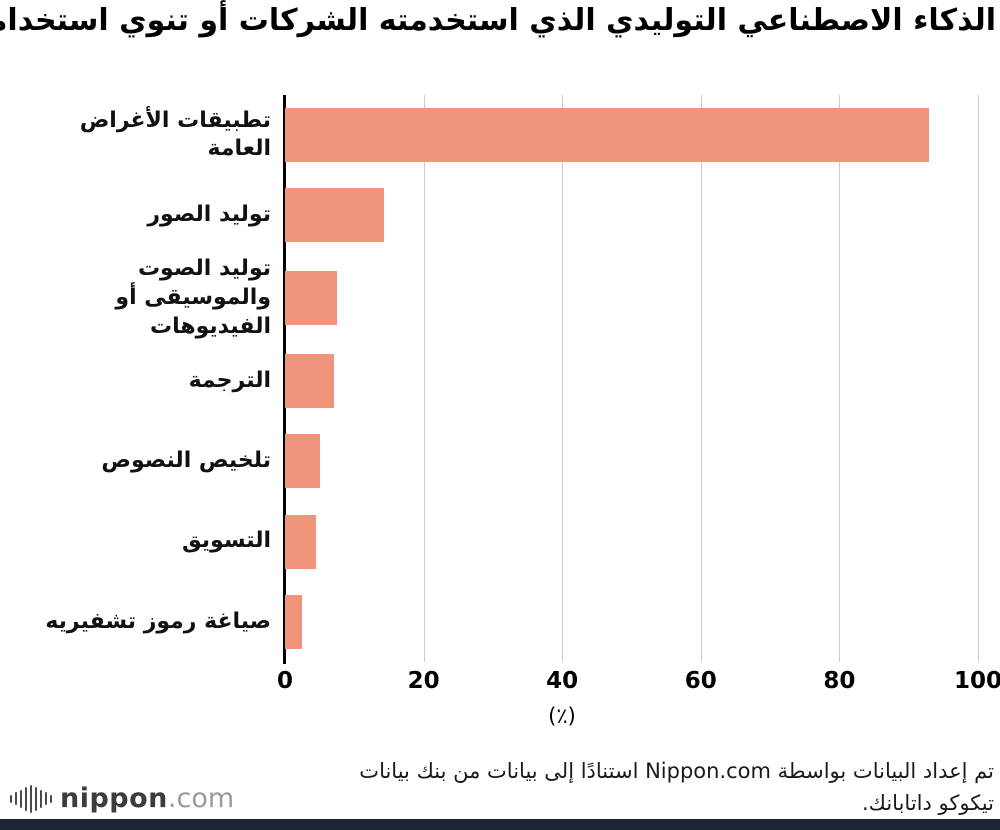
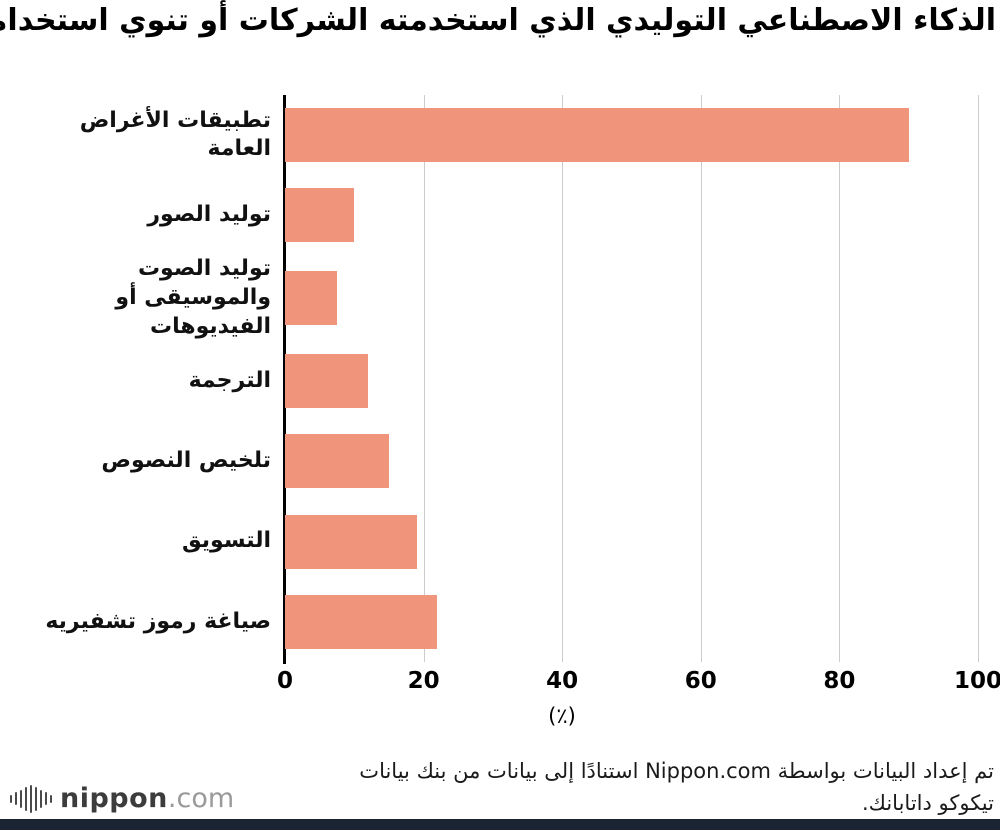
تطبيقات الأغراض العامة: 93 -> 90
توليد الصور: 14 -> 10
الترجمة: 7 -> 12
تلخيص النصوص: 5 -> 15
التسويق: 4 -> 19
صياغة رموز تشفيريه: 2 -> 22
